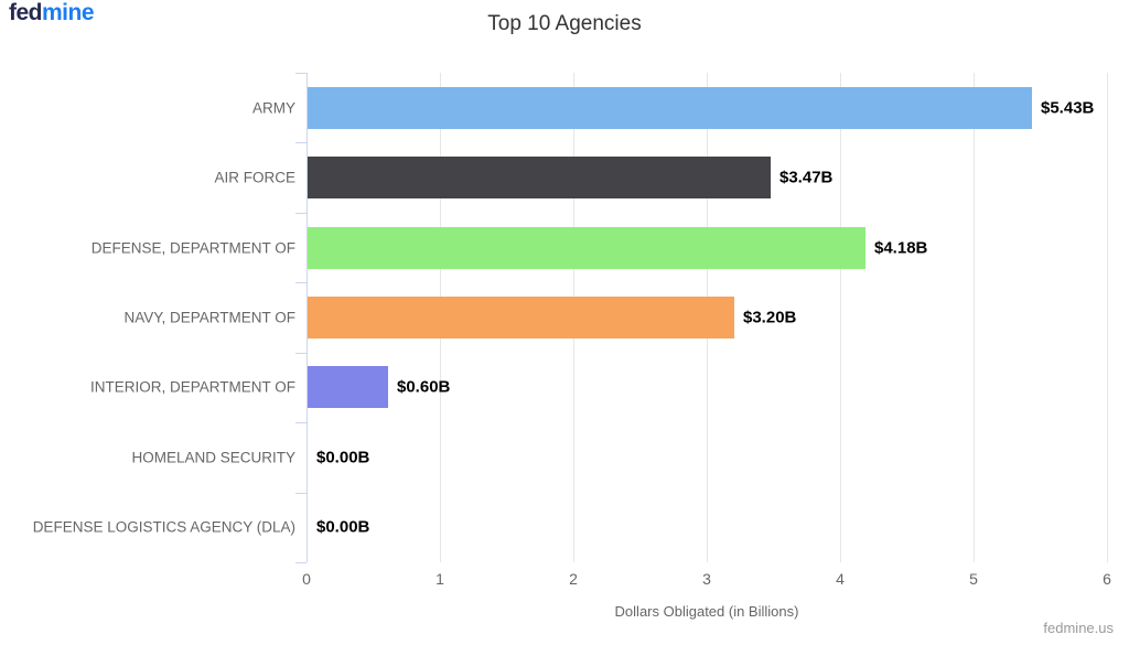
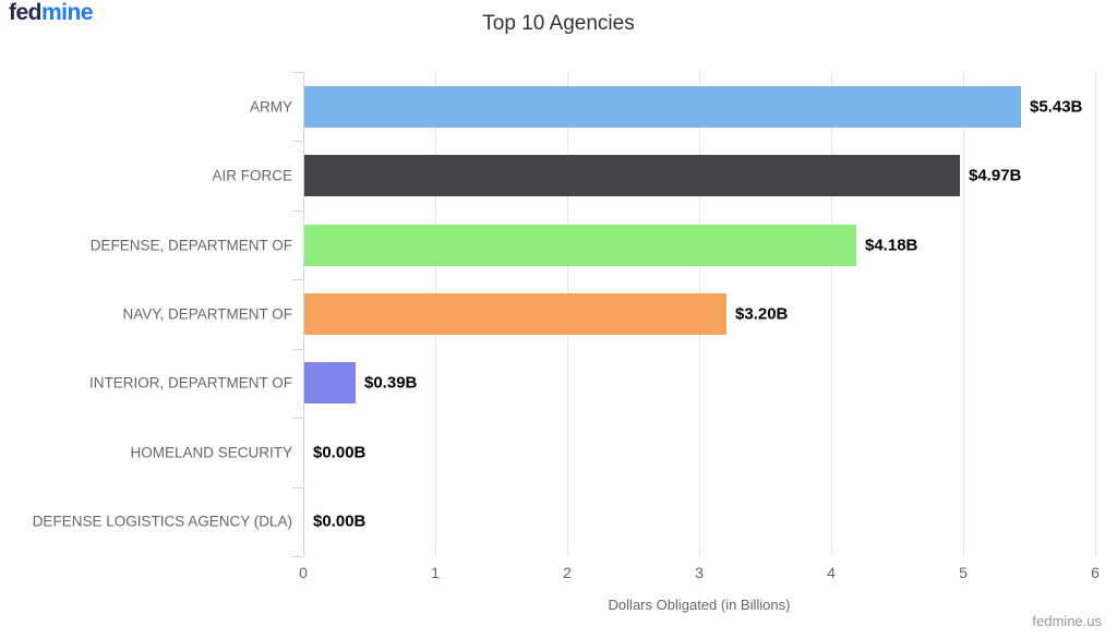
AIR FORCE: $3.47B -> $4.97B
INTERIOR, DEPARTMENT OF: $0.60B -> $0.39B
